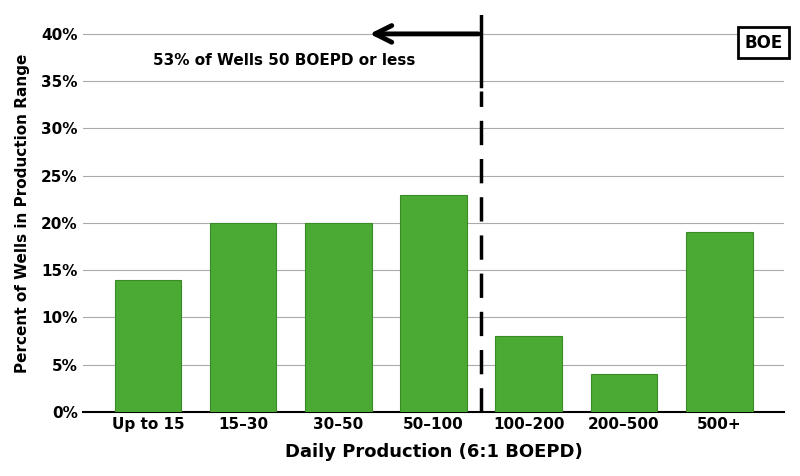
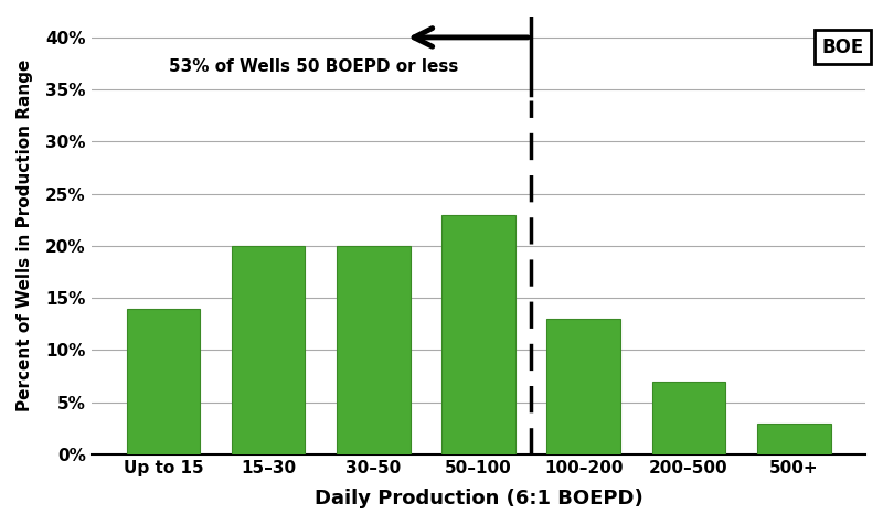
100–200: 8% -> 13%
200–500: 4% -> 7%
500+: 19% -> 3%
